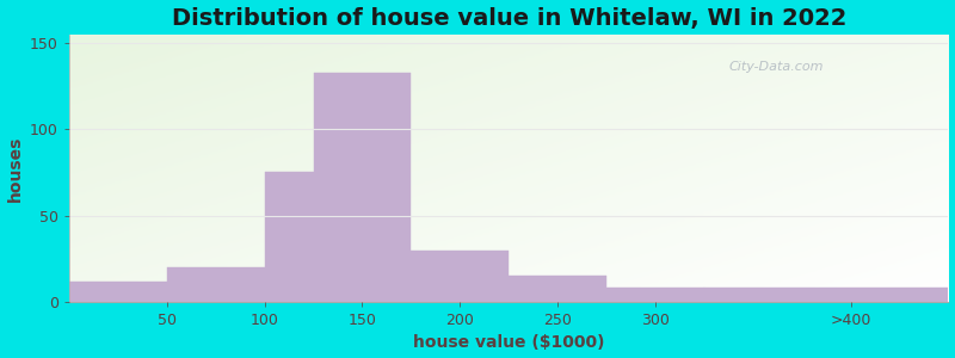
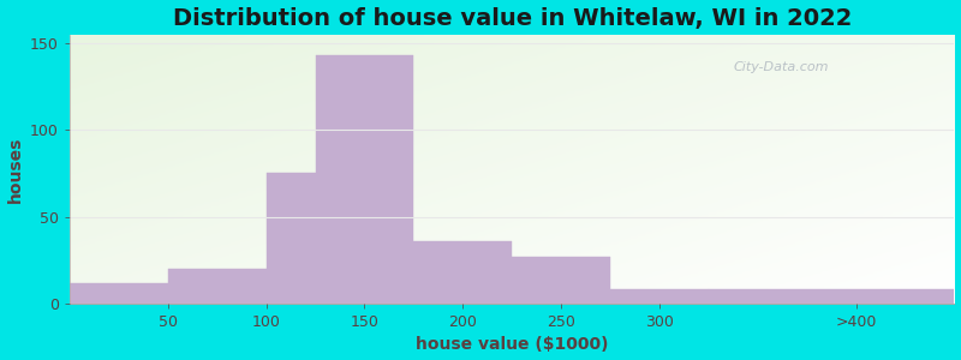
150: 133 -> 143
200: 30 -> 36
250: 15 -> 27
